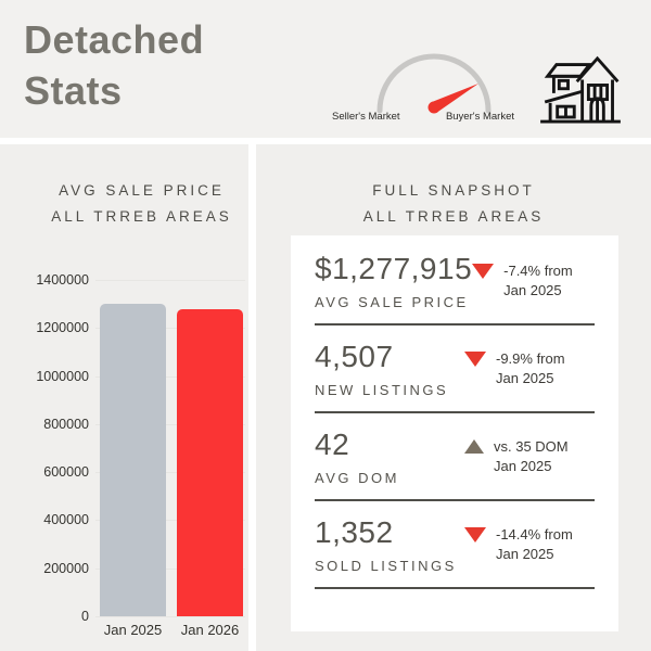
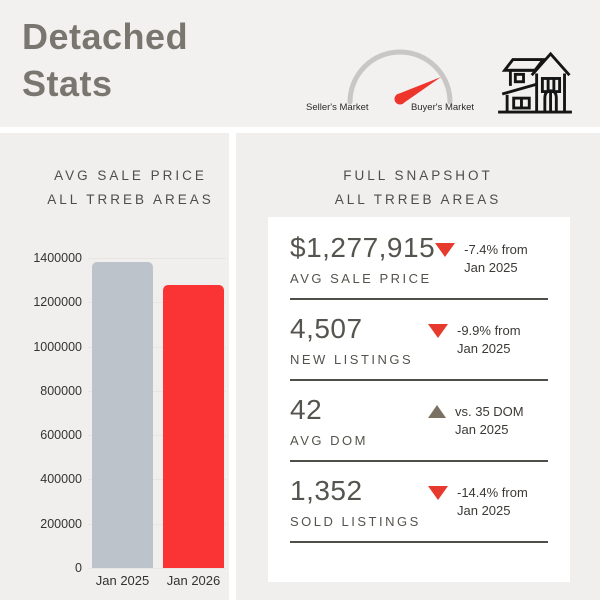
Jan 2025: 1300000 -> 1380000
